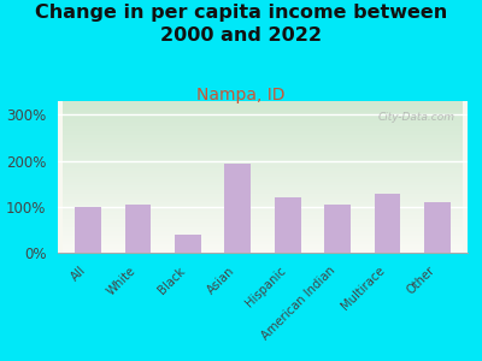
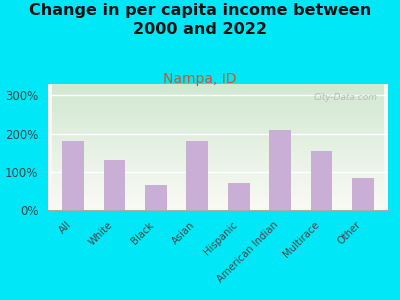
All: 100% -> 180%
White: 105% -> 130%
Black: 40% -> 65%
Asian: 195% -> 180%
Hispanic: 120% -> 70%
American Indian: 105% -> 210%
Multirace: 128% -> 155%
Other: 110% -> 85%
